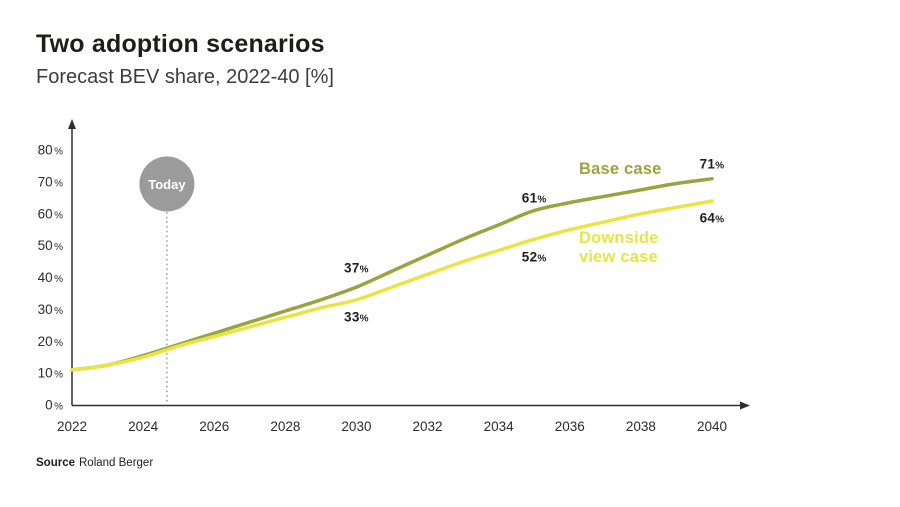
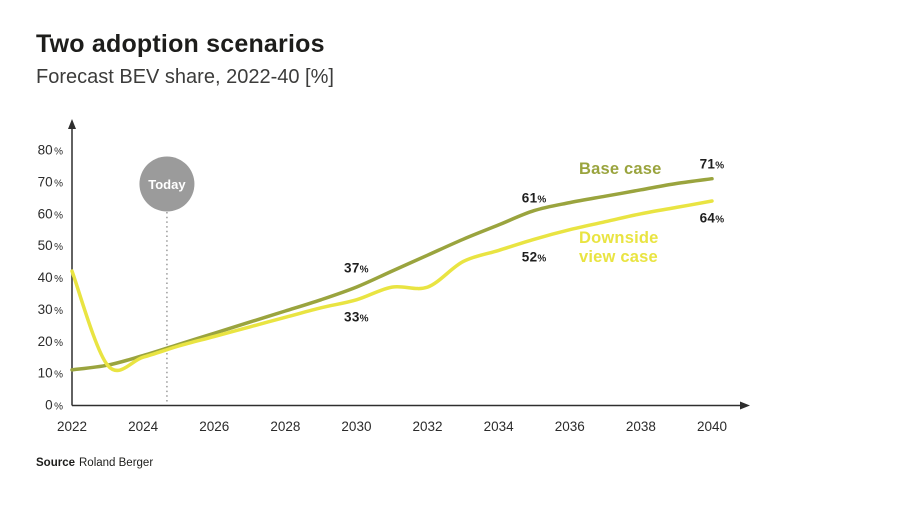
Downside view case/2022: 11 -> 42
Downside view case/2032: 41 -> 37
